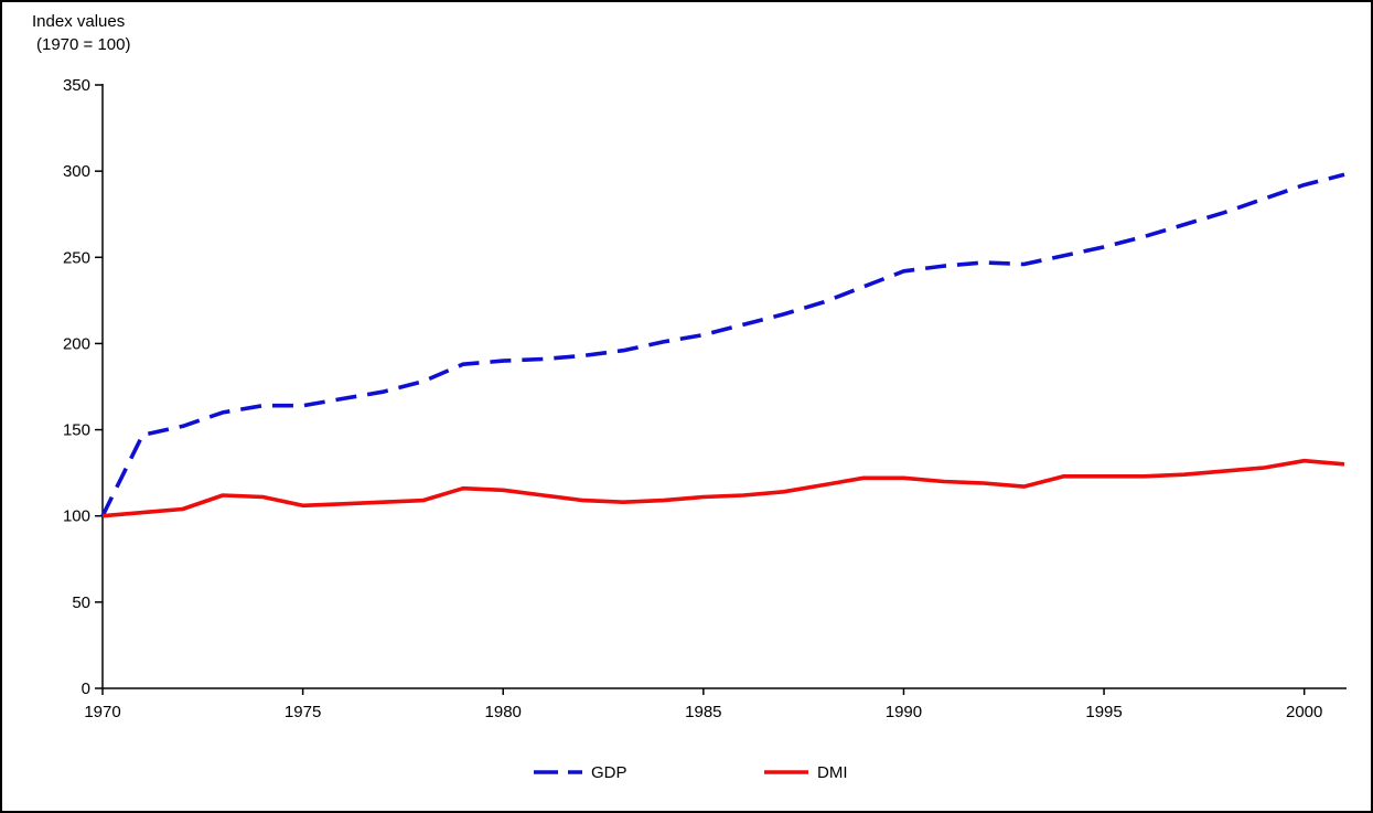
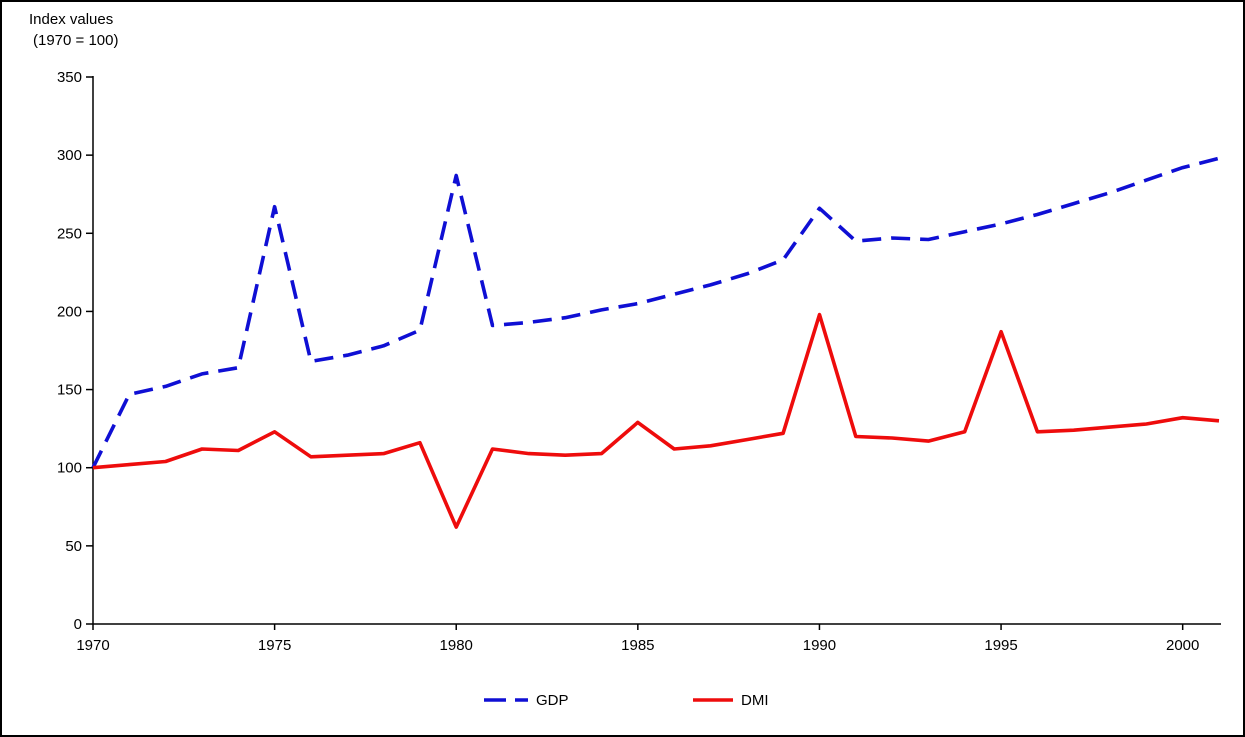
GDP/1975: 164 -> 267
DMI/1975: 106 -> 123
GDP/1980: 190 -> 287
DMI/1980: 115 -> 62
DMI/1985: 111 -> 129
GDP/1990: 242 -> 266
DMI/1990: 122 -> 198
DMI/1995: 123 -> 187
